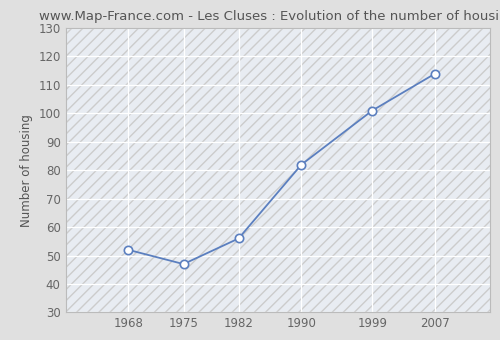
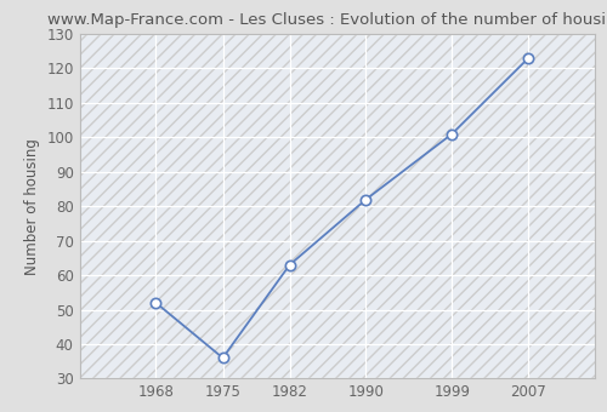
1975: 47 -> 36
1982: 56 -> 63
2007: 114 -> 123
